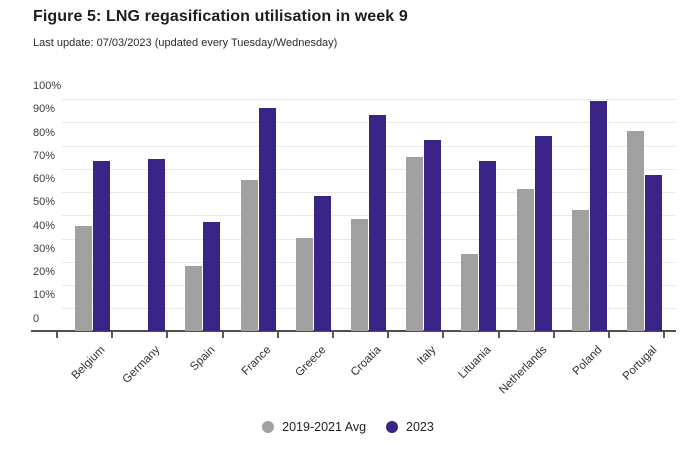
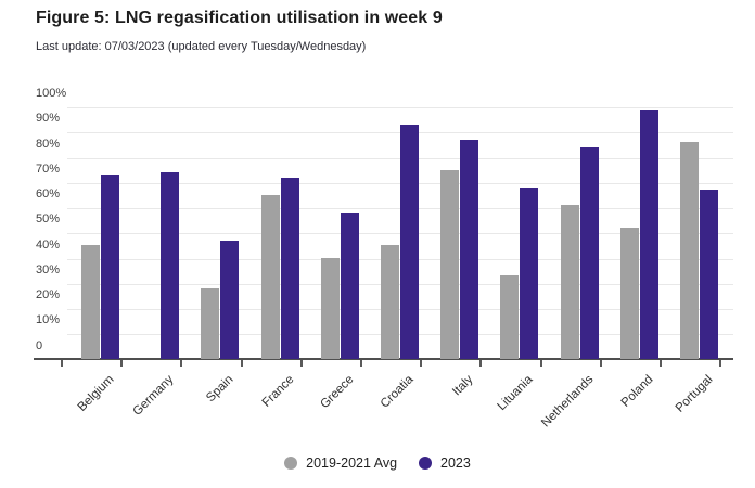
2023/France: 96% -> 72%
2019-2021 Avg/Croatia: 48% -> 45%
2023/Italy: 82% -> 87%
2023/Lituania: 73% -> 68%
